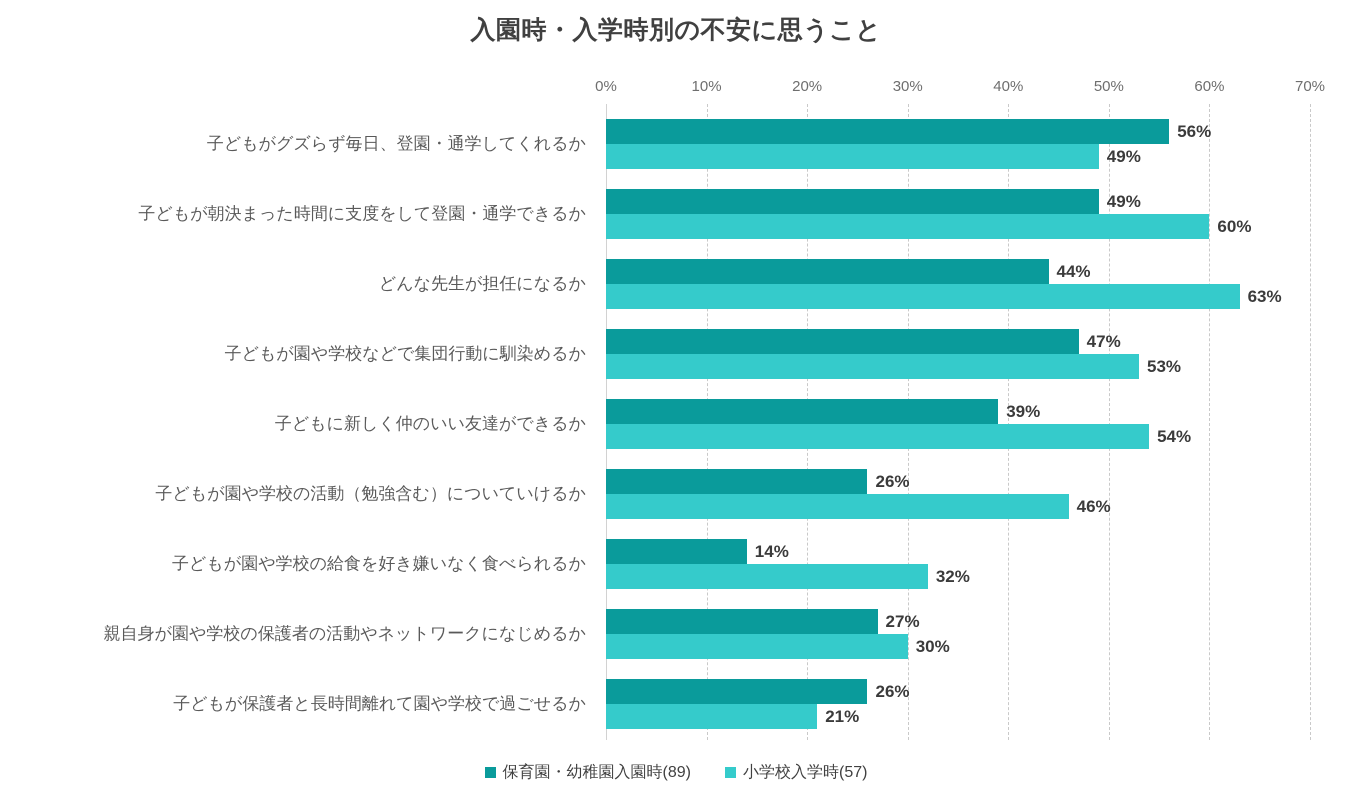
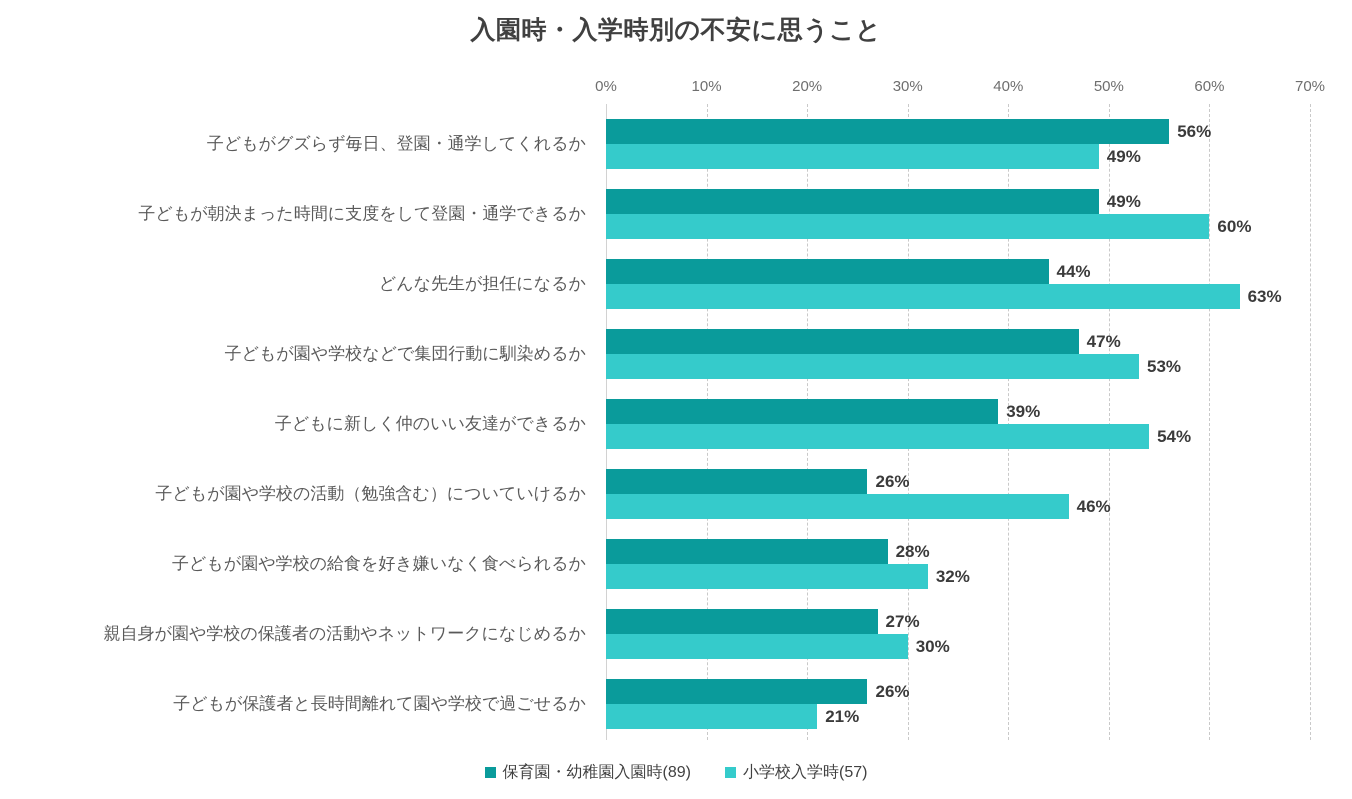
保育園・幼稚園入園時(89)/子どもが園や学校の給食を好き嫌いなく食べられるか: 14% -> 28%
